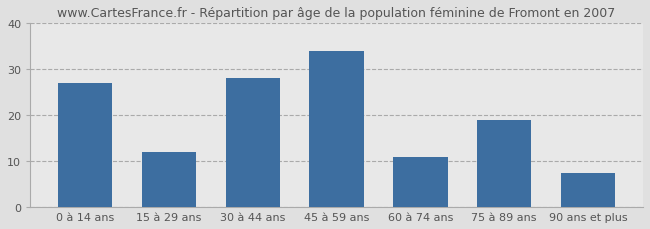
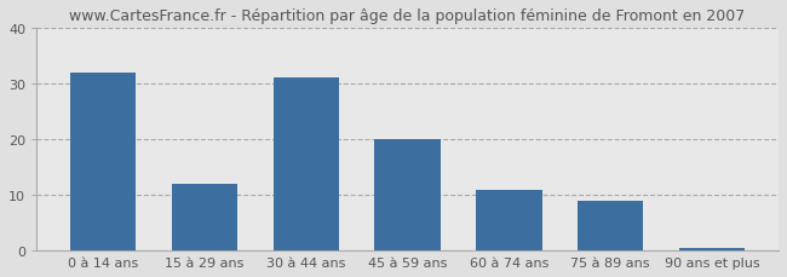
0 à 14 ans: 27.0 -> 32.0
30 à 44 ans: 28.0 -> 31.0
45 à 59 ans: 34.0 -> 20.0
75 à 89 ans: 19.0 -> 9.0
90 ans et plus: 7.5 -> 0.5
